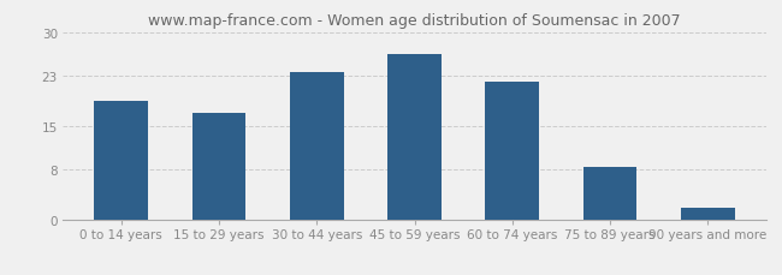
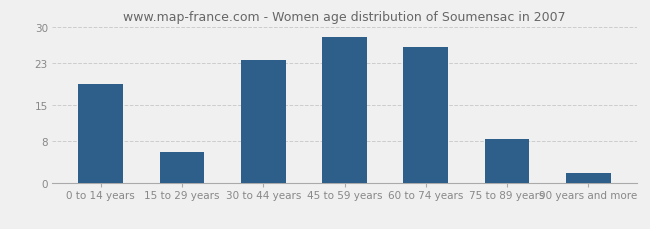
15 to 29 years: 17.0 -> 6.0
45 to 59 years: 26.5 -> 28.0
60 to 74 years: 22.0 -> 26.0
